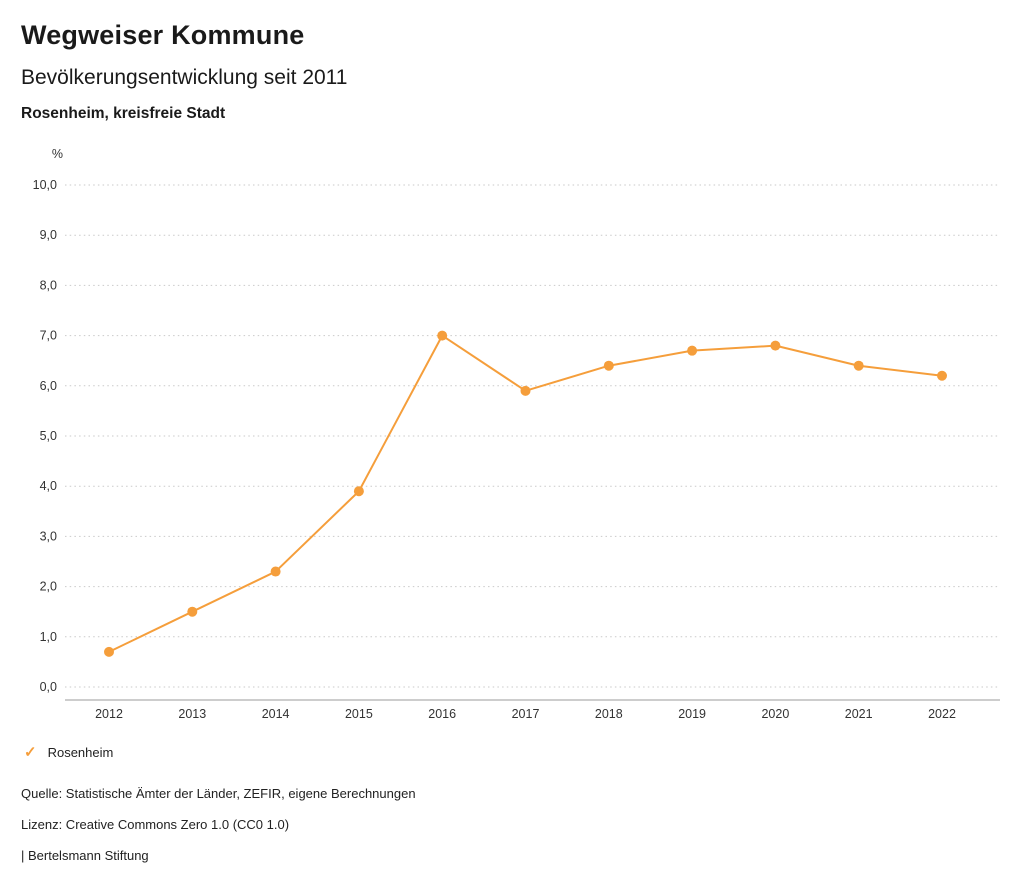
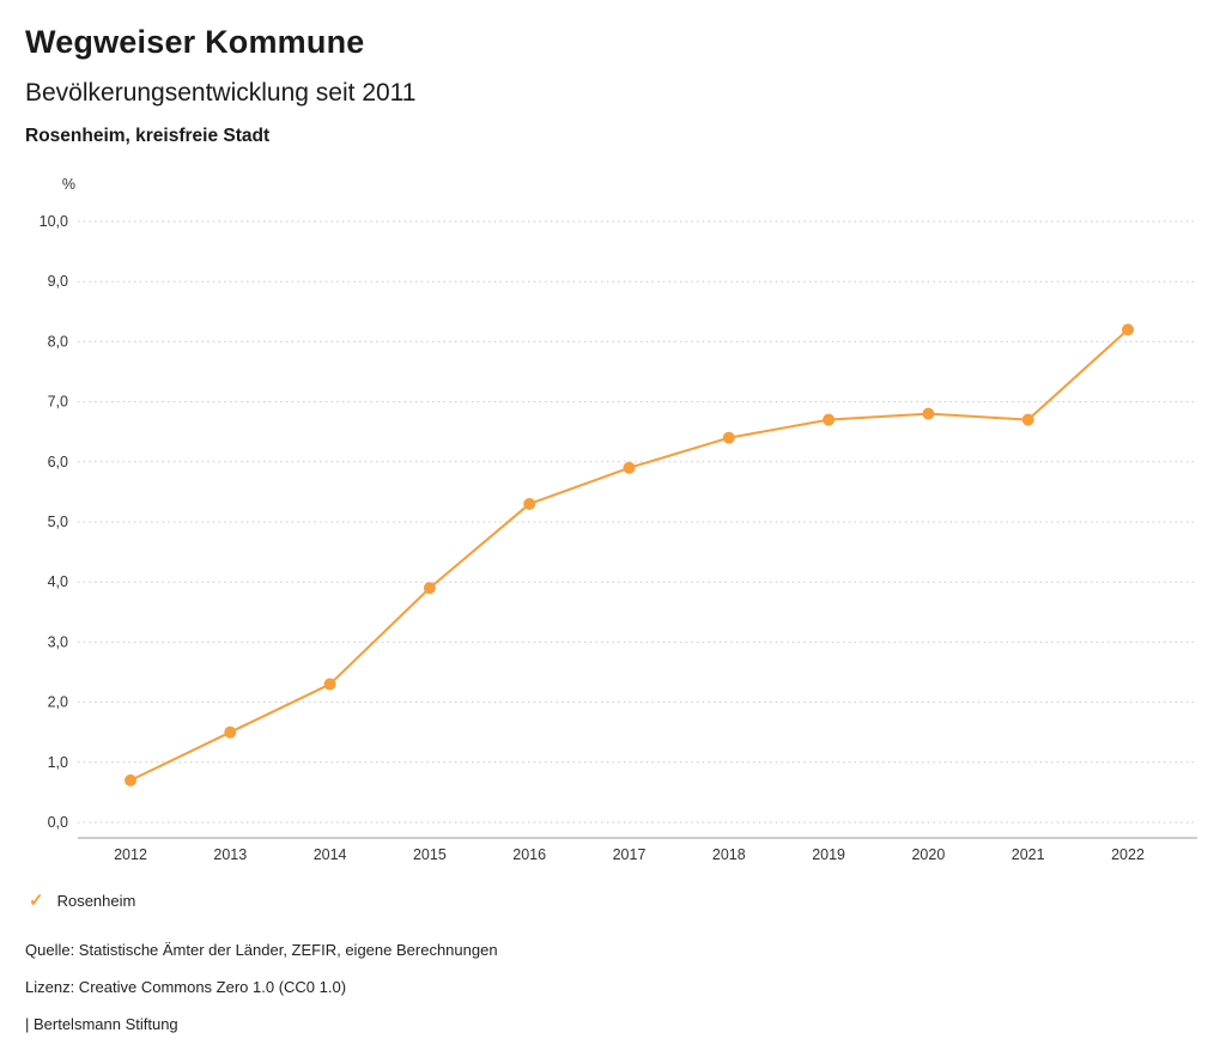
2016: 7,0 -> 5,3
2021: 6,4 -> 6,7
2022: 6,2 -> 8,2
